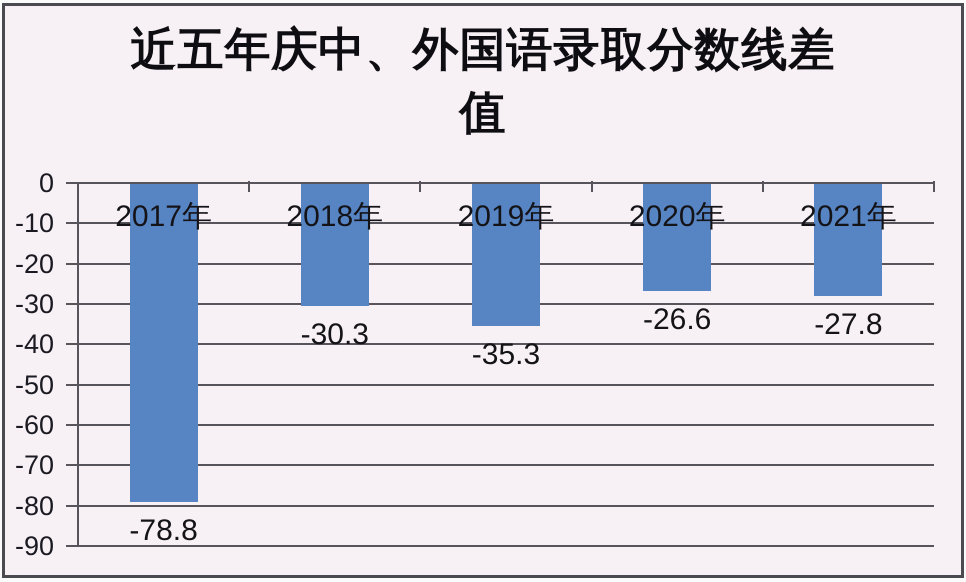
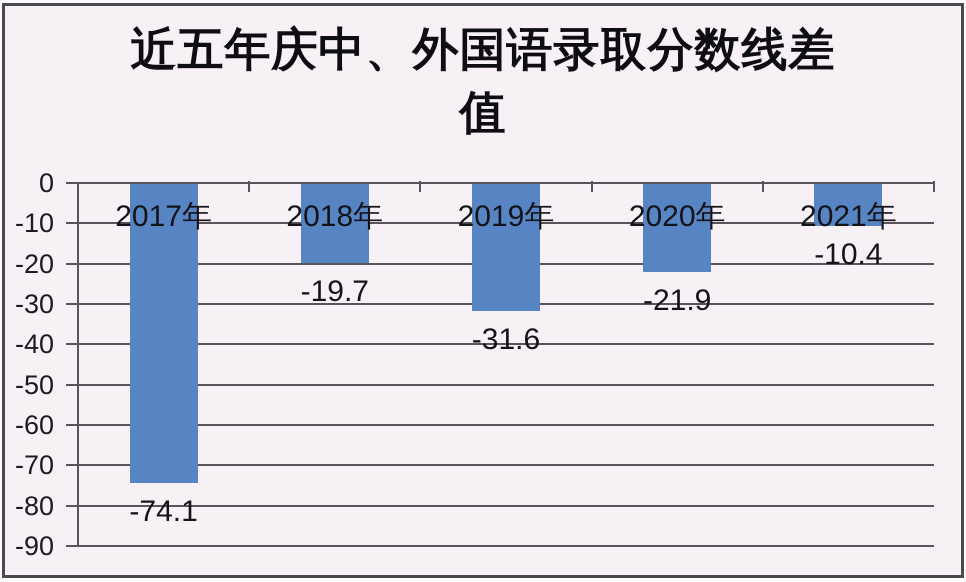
2017年: -78.8 -> -74.1
2018年: -30.3 -> -19.7
2019年: -35.3 -> -31.6
2020年: -26.6 -> -21.9
2021年: -27.8 -> -10.4
